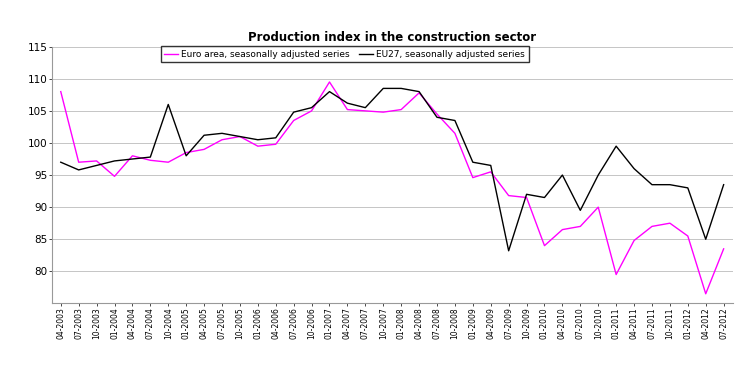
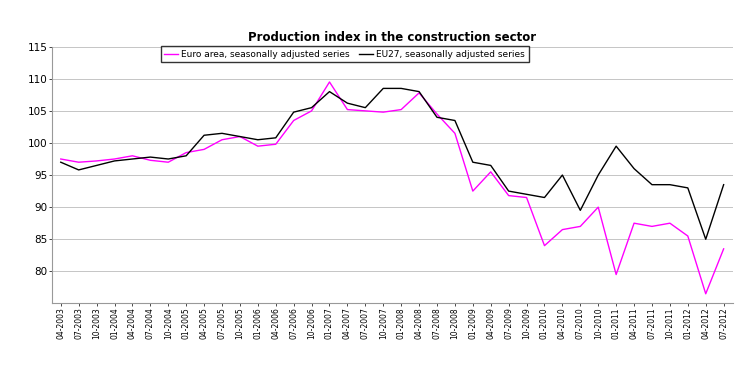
Euro area, seasonally adjusted series/04-2003: 108.0 -> 97.5
Euro area, seasonally adjusted series/01-2004: 94.8 -> 97.5
EU27, seasonally adjusted series/10-2004: 106.0 -> 97.5
Euro area, seasonally adjusted series/01-2009: 94.6 -> 92.5
EU27, seasonally adjusted series/07-2009: 83.2 -> 92.5
Euro area, seasonally adjusted series/04-2011: 84.8 -> 87.5
